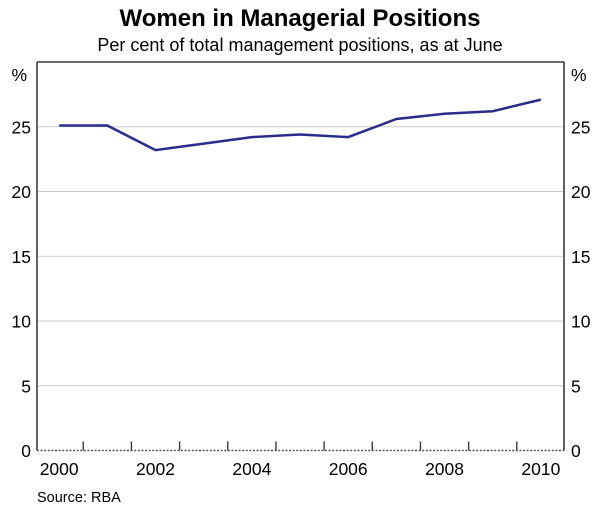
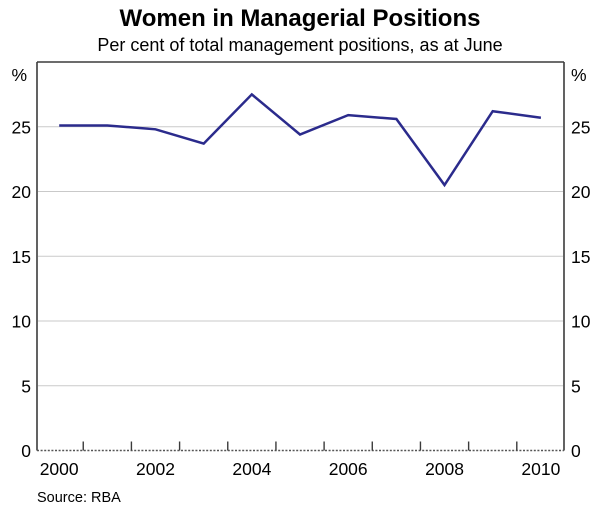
2002: 23.2 -> 24.8
2004: 24.2 -> 27.5
2006: 24.2 -> 25.9
2008: 26.0 -> 20.5
2010: 27.1 -> 25.7
